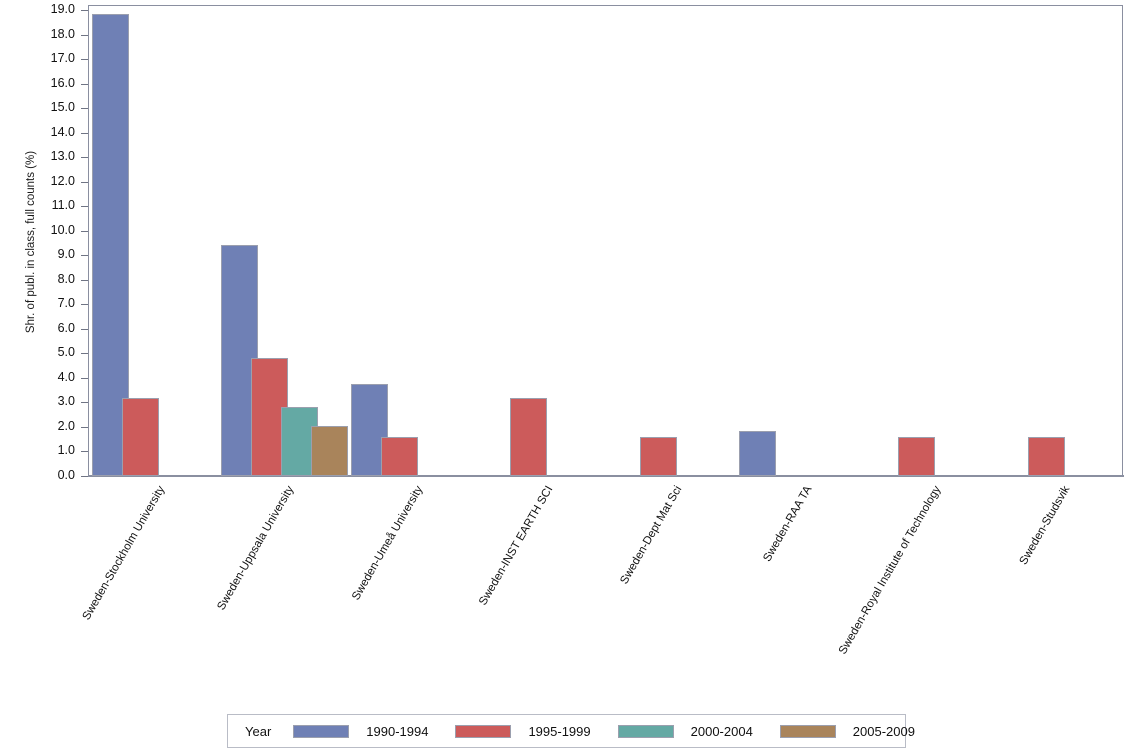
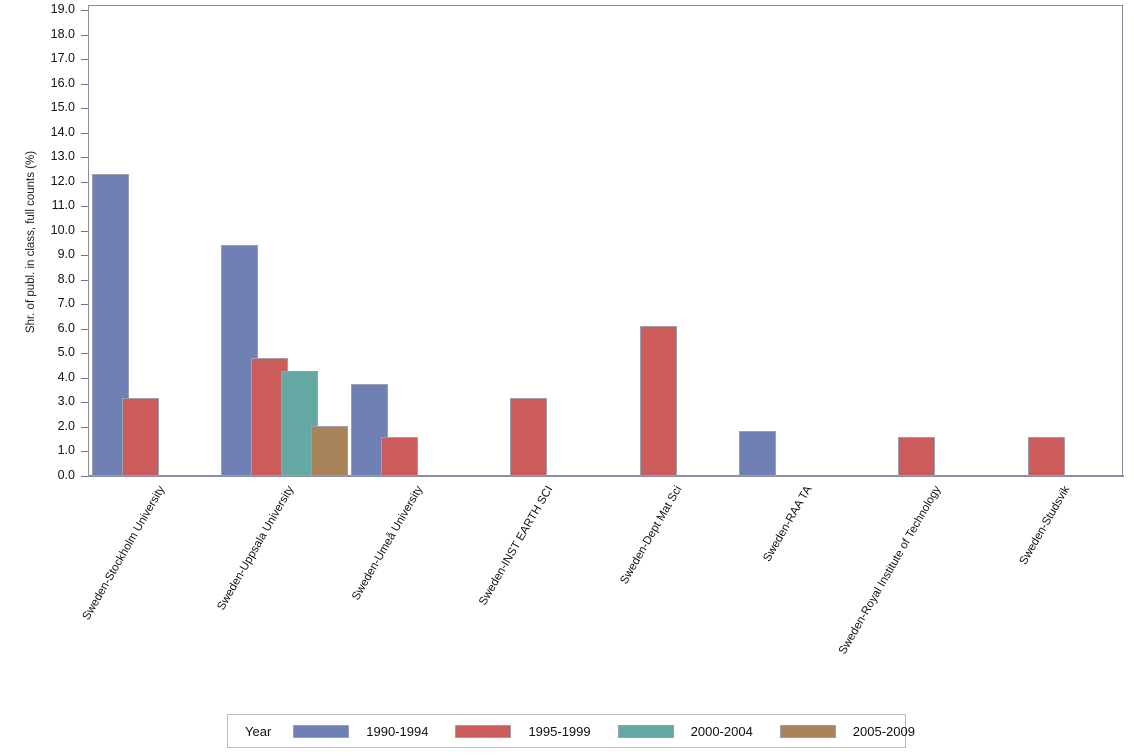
1990-1994/Sweden-Stockholm University: 18.9 -> 12.3
2000-2004/Sweden-Uppsala University: 2.8 -> 4.3
1995-1999/Sweden-Dept Mat Sci: 1.6 -> 6.1
